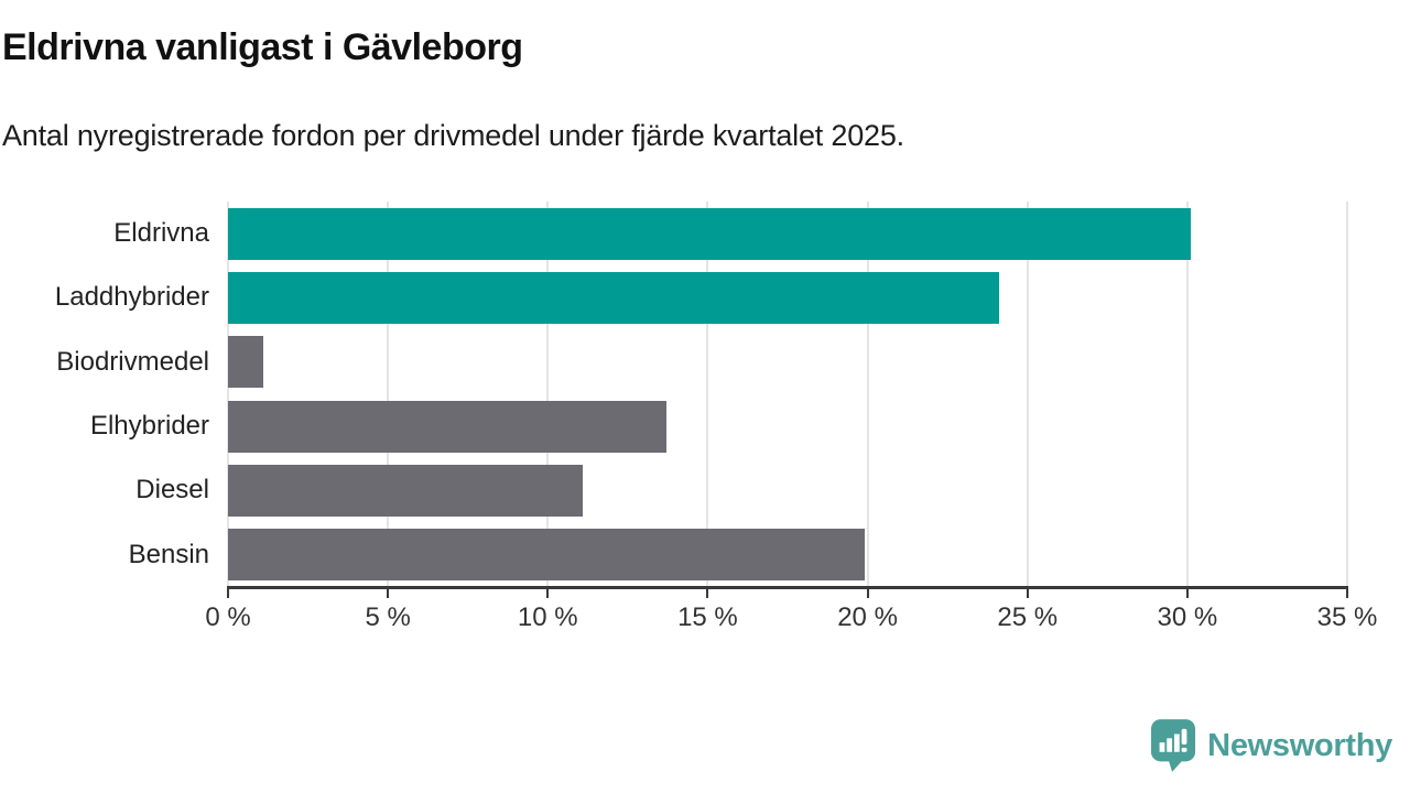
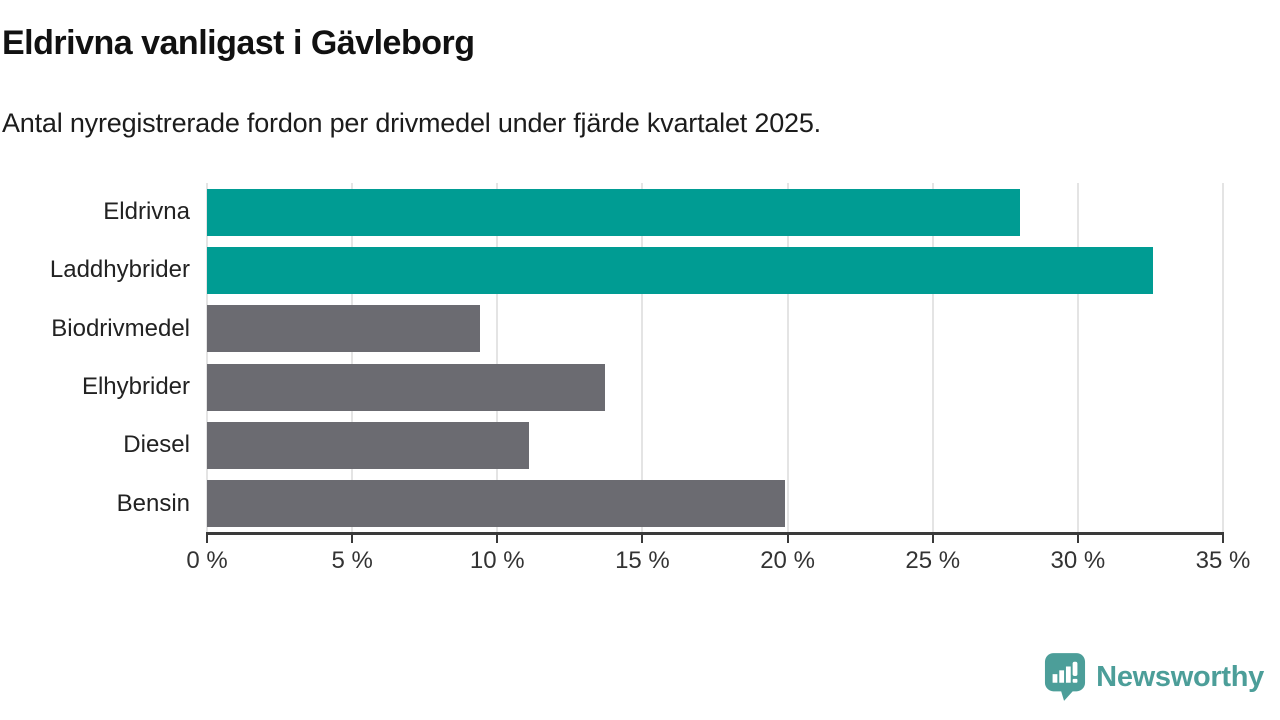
Eldrivna: 30.1% -> 28.0%
Laddhybrider: 24.1% -> 32.6%
Biodrivmedel: 1.1% -> 9.4%
